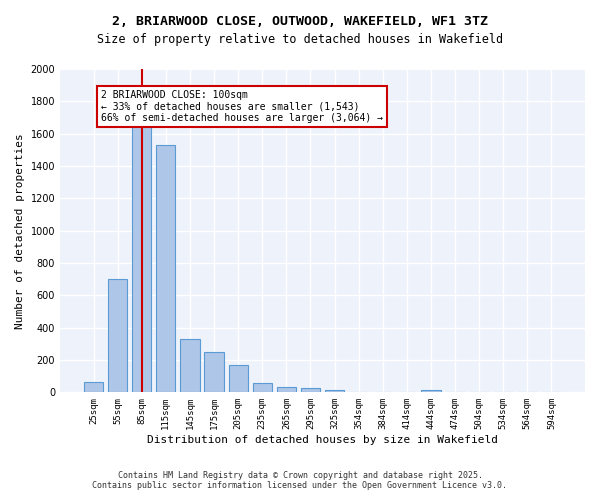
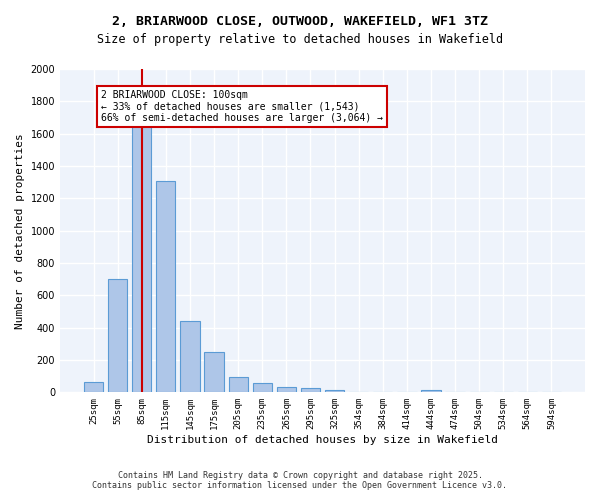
115sqm: 1530 -> 1310
145sqm: 330 -> 440
205sqm: 170 -> 100
